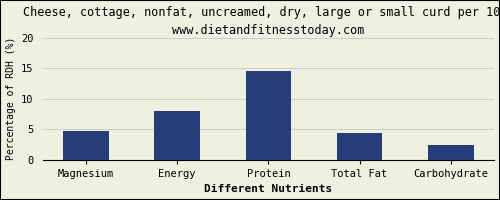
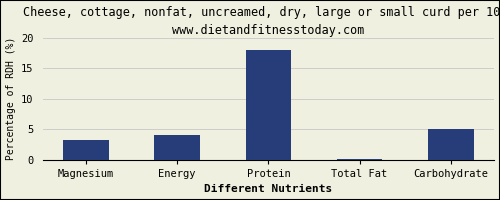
Magnesium: 4.8 -> 3.2
Energy: 8.0 -> 4.0
Protein: 14.6 -> 18.0
Total Fat: 4.4 -> 0.1
Carbohydrate: 2.4 -> 5.0
